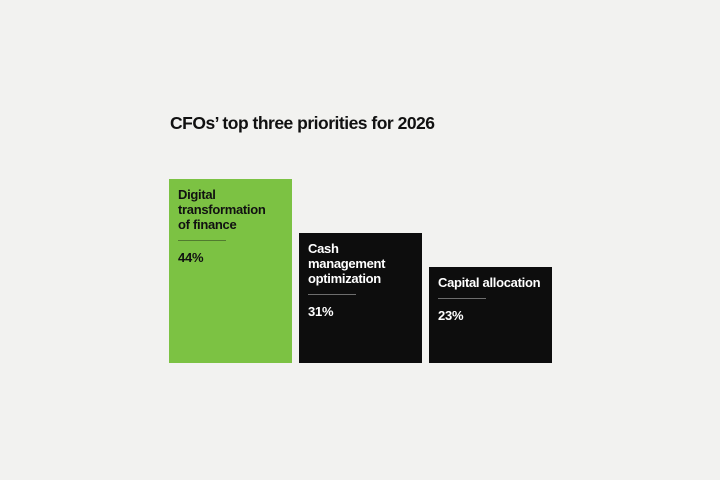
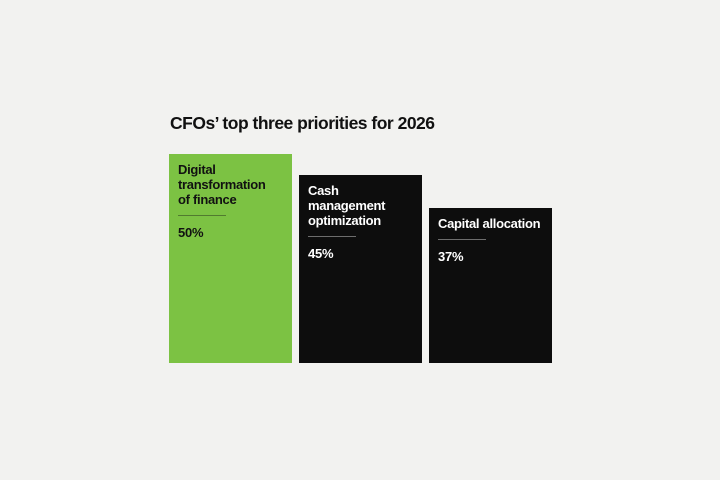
Digital transformation of finance: 44% -> 50%
Cash management optimization: 31% -> 45%
Capital allocation: 23% -> 37%
